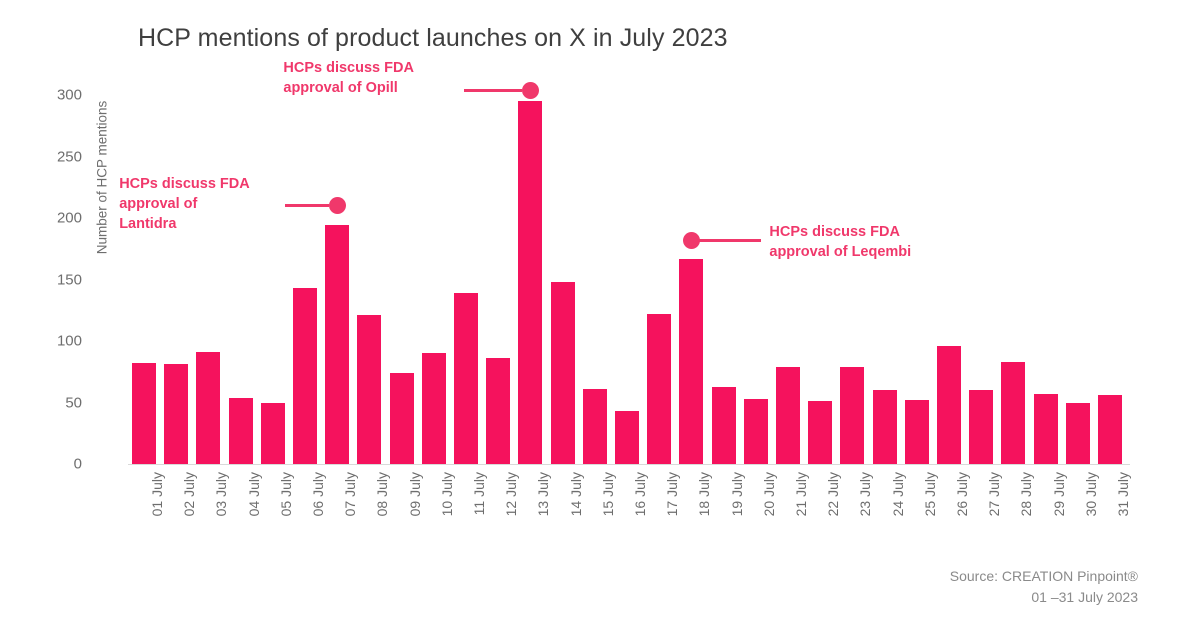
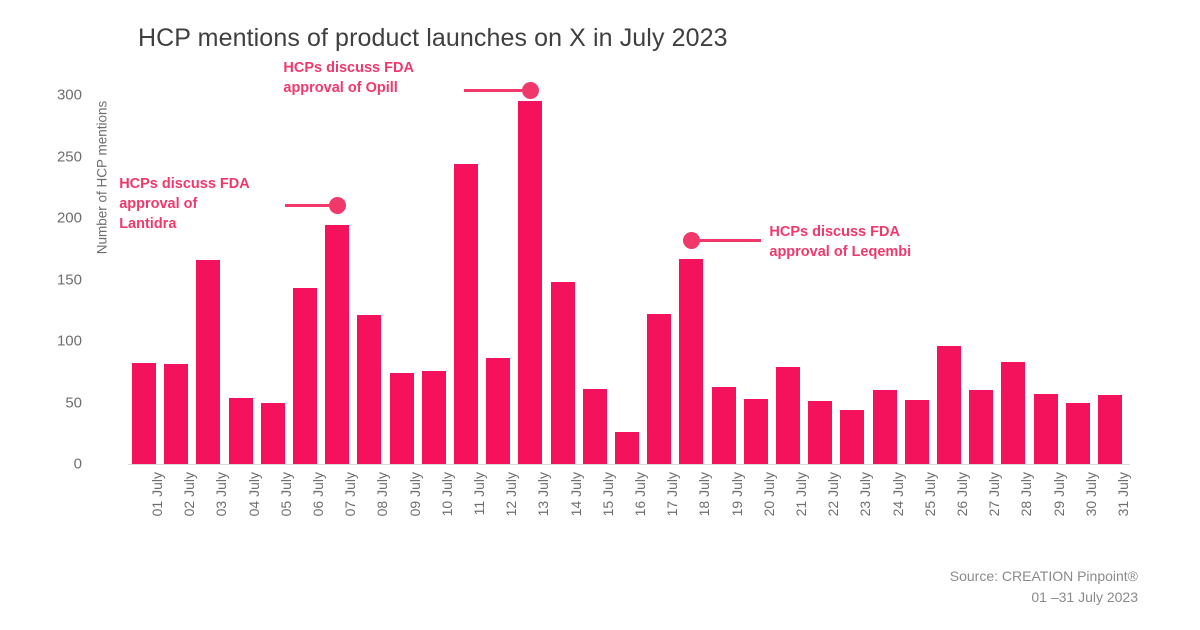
03 July: 91 -> 166
10 July: 90 -> 76
11 July: 139 -> 244
16 July: 43 -> 26
23 July: 79 -> 44
